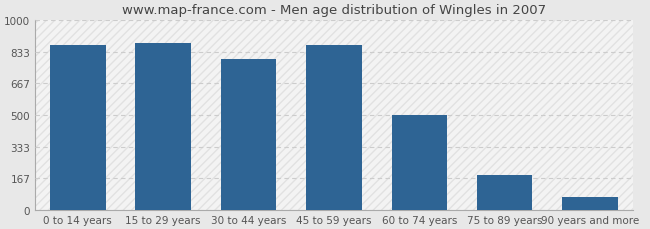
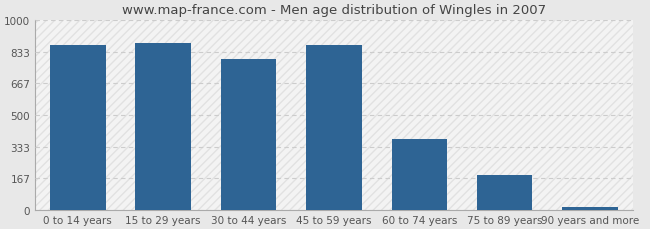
60 to 74 years: 500 -> 380
90 years and more: 70 -> 10
